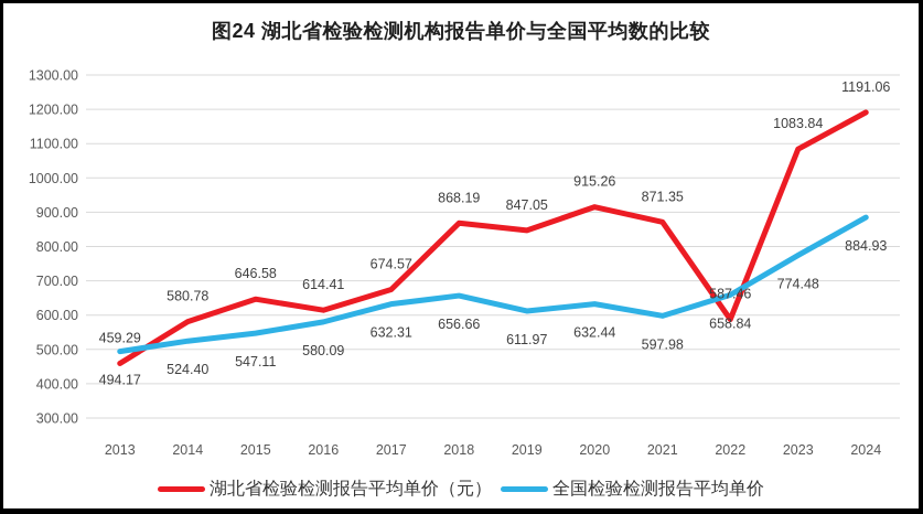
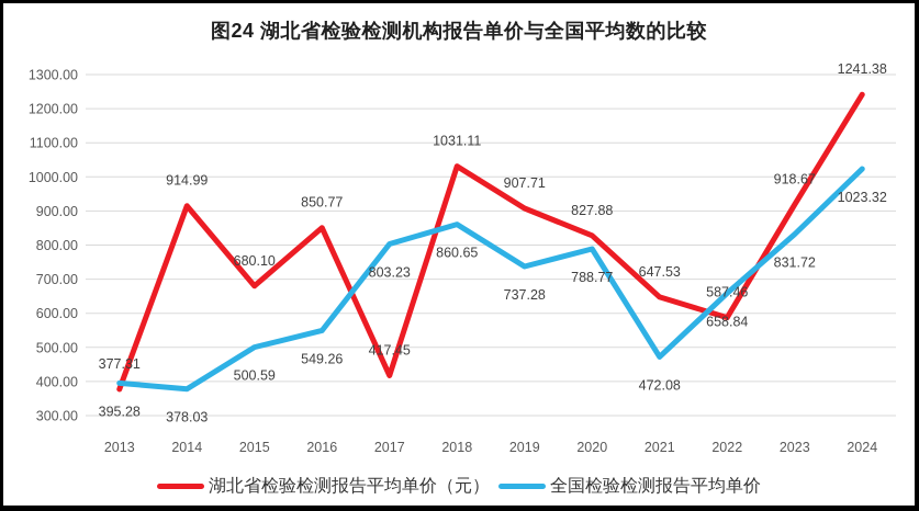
湖北省检验检测报告平均单价（元）/2013: 459.29 -> 377.31
全国检验检测报告平均单价/2013: 494.17 -> 395.28
湖北省检验检测报告平均单价（元）/2014: 580.78 -> 914.99
全国检验检测报告平均单价/2014: 524.40 -> 378.03
湖北省检验检测报告平均单价（元）/2015: 646.58 -> 680.10
全国检验检测报告平均单价/2015: 547.11 -> 500.59
湖北省检验检测报告平均单价（元）/2016: 614.41 -> 850.77
全国检验检测报告平均单价/2016: 580.09 -> 549.26
湖北省检验检测报告平均单价（元）/2017: 674.57 -> 417.45
全国检验检测报告平均单价/2017: 632.31 -> 803.23
湖北省检验检测报告平均单价（元）/2018: 868.19 -> 1031.11
全国检验检测报告平均单价/2018: 656.66 -> 860.65
湖北省检验检测报告平均单价（元）/2019: 847.05 -> 907.71
全国检验检测报告平均单价/2019: 611.97 -> 737.28
湖北省检验检测报告平均单价（元）/2020: 915.26 -> 827.88
全国检验检测报告平均单价/2020: 632.44 -> 788.77
湖北省检验检测报告平均单价（元）/2021: 871.35 -> 647.53
全国检验检测报告平均单价/2021: 597.98 -> 472.08
湖北省检验检测报告平均单价（元）/2023: 1083.84 -> 918.67
全国检验检测报告平均单价/2023: 774.48 -> 831.72
湖北省检验检测报告平均单价（元）/2024: 1191.06 -> 1241.38
全国检验检测报告平均单价/2024: 884.93 -> 1023.32
